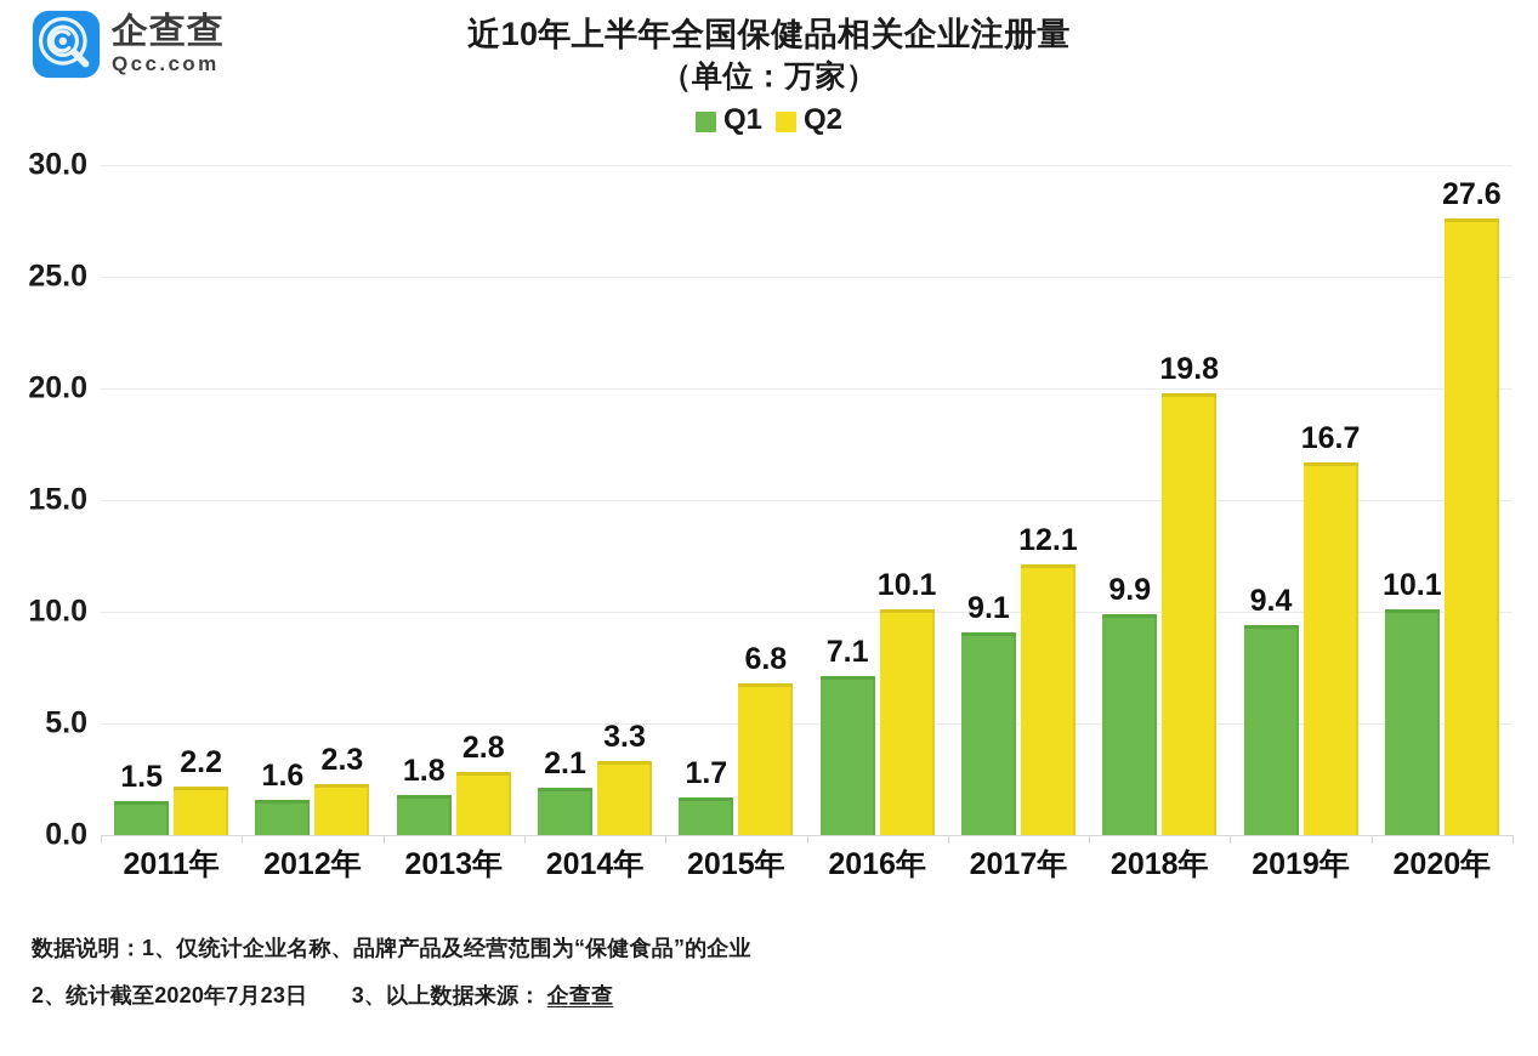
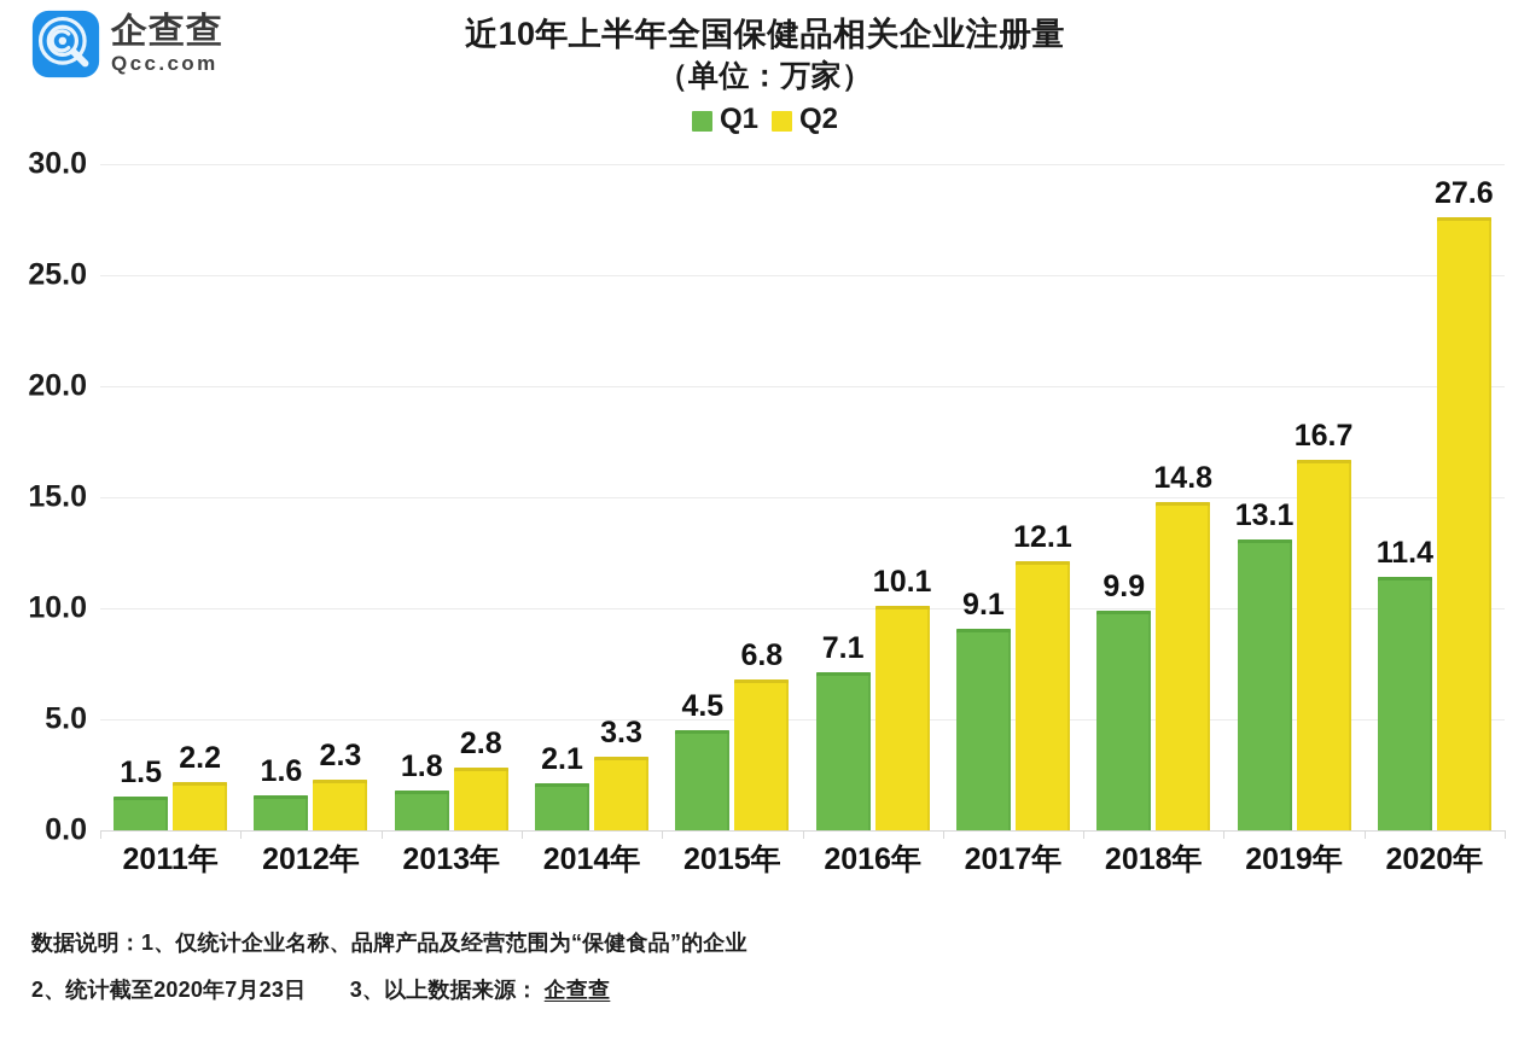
Q1/2015年: 1.7 -> 4.5
Q2/2018年: 19.8 -> 14.8
Q1/2019年: 9.4 -> 13.1
Q1/2020年: 10.1 -> 11.4
